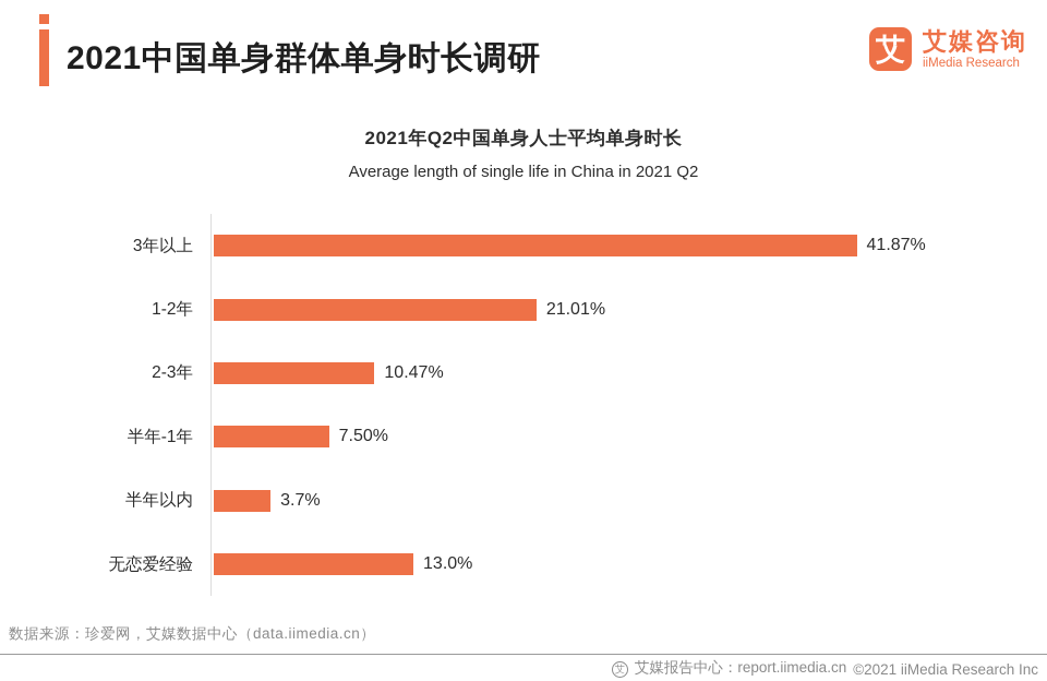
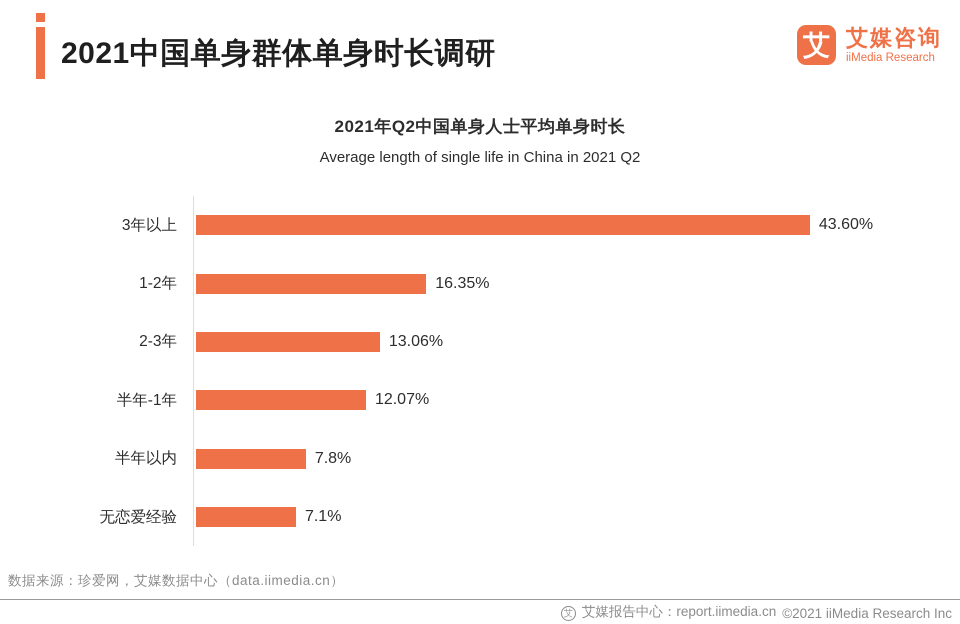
3年以上: 41.87% -> 43.60%
1-2年: 21.01% -> 16.35%
2-3年: 10.47% -> 13.06%
半年-1年: 7.50% -> 12.07%
半年以内: 3.7% -> 7.8%
无恋爱经验: 13.0% -> 7.1%
